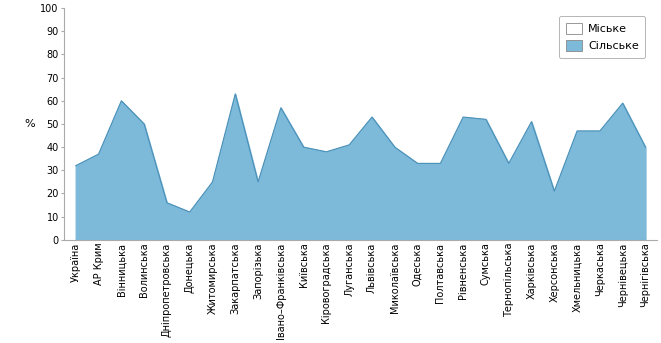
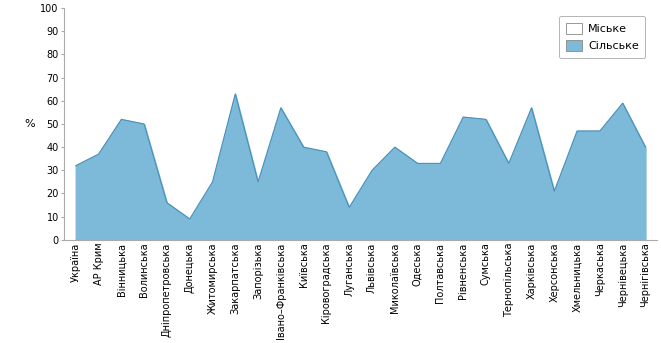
Вінницька: 60 -> 52
Донецька: 12 -> 9
Луганська: 41 -> 14
Львівська: 53 -> 30
Харківська: 51 -> 57
